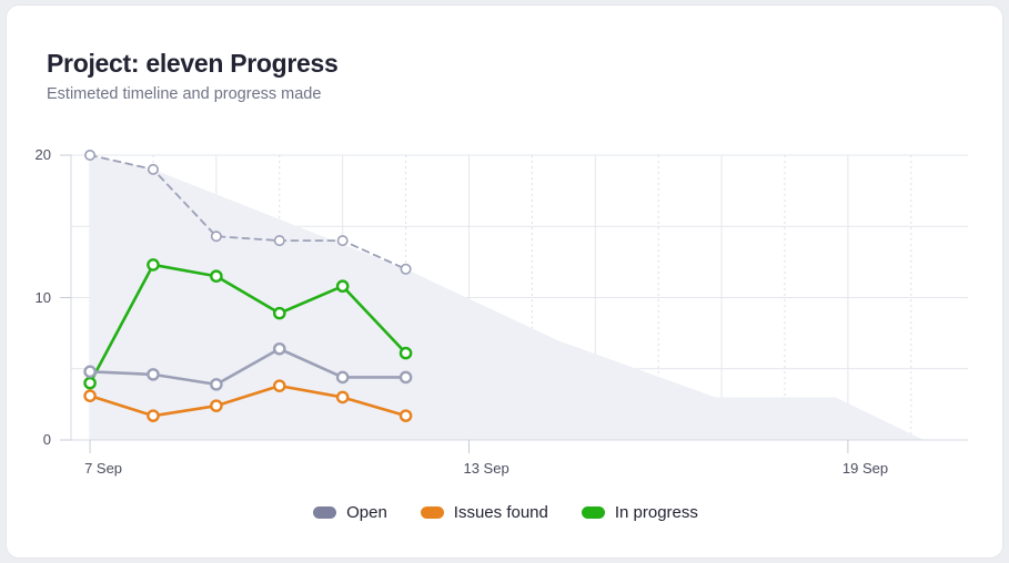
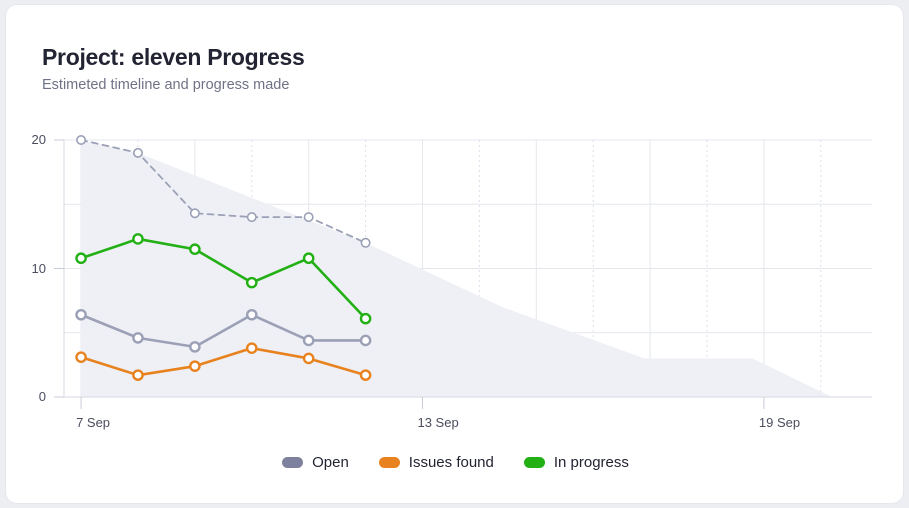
In progress/7 Sep: 4.0 -> 10.8
Open/7 Sep: 4.8 -> 6.4
